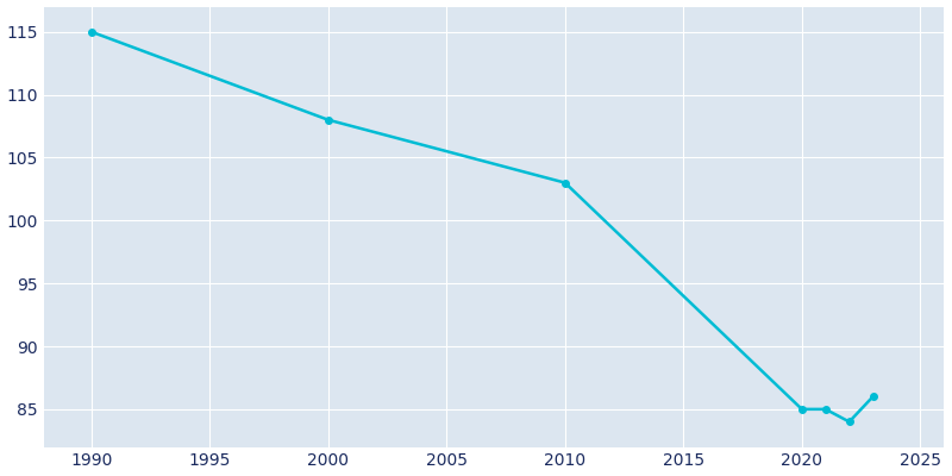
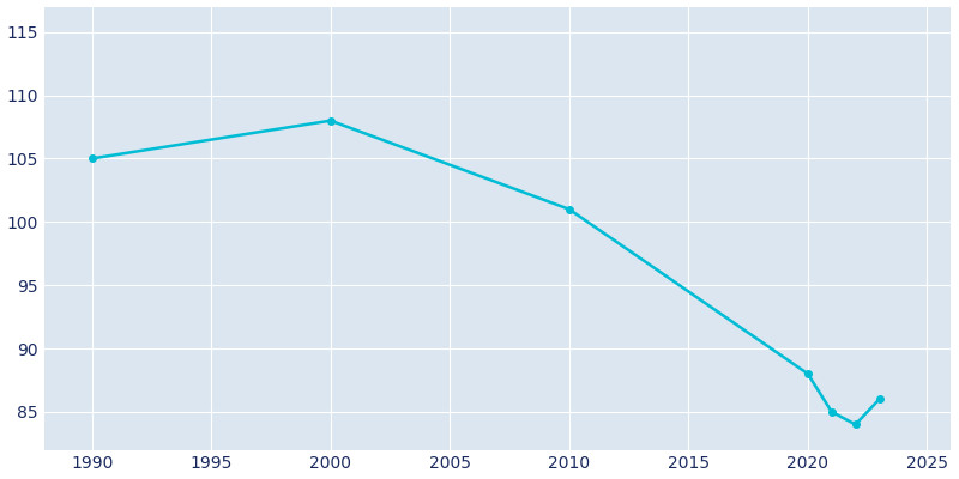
1990: 115 -> 105
2010: 103 -> 101
2020: 85 -> 88
